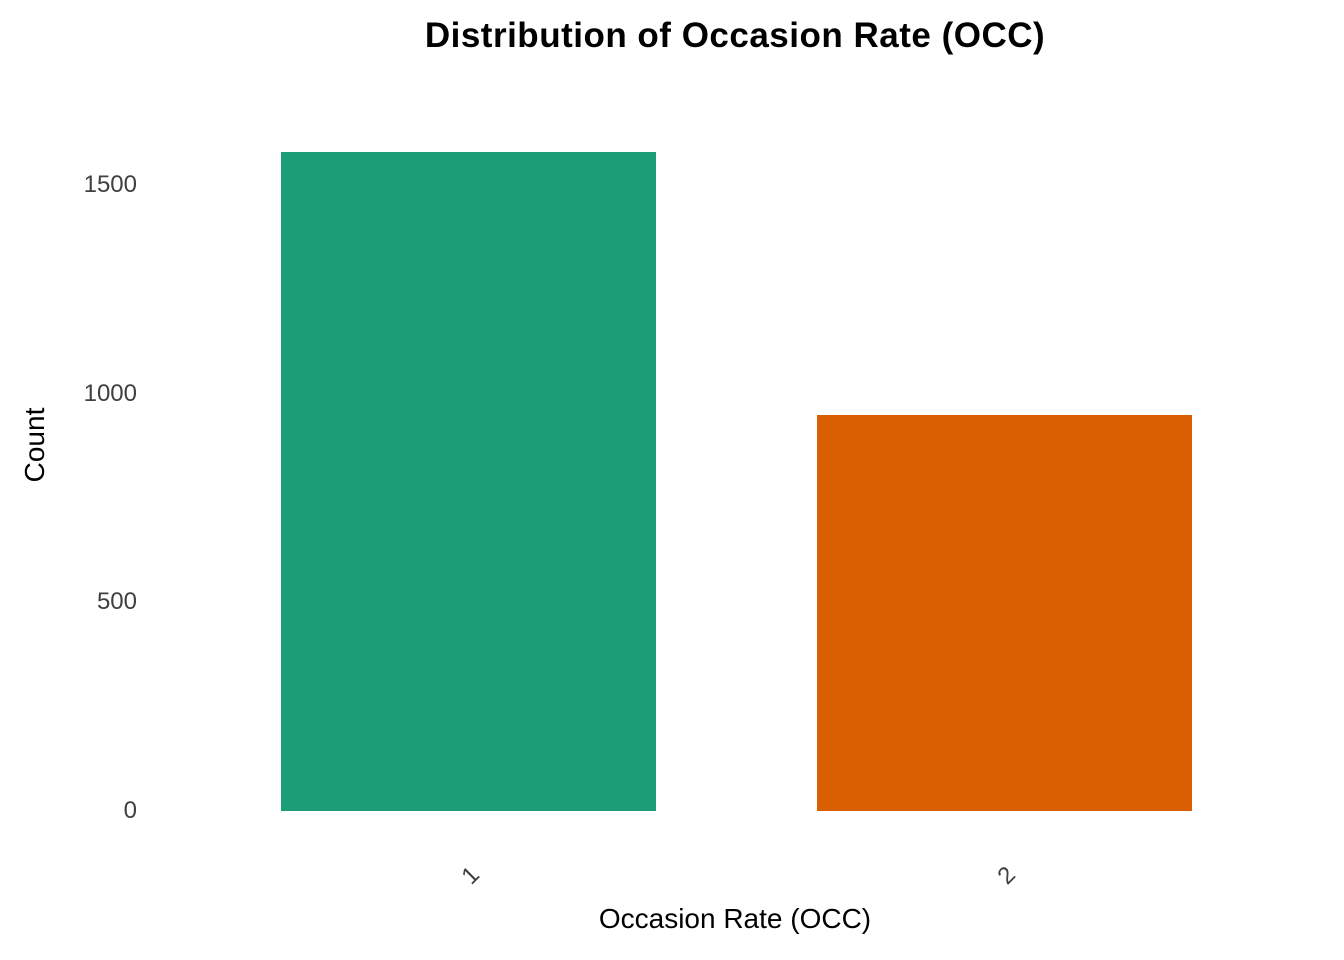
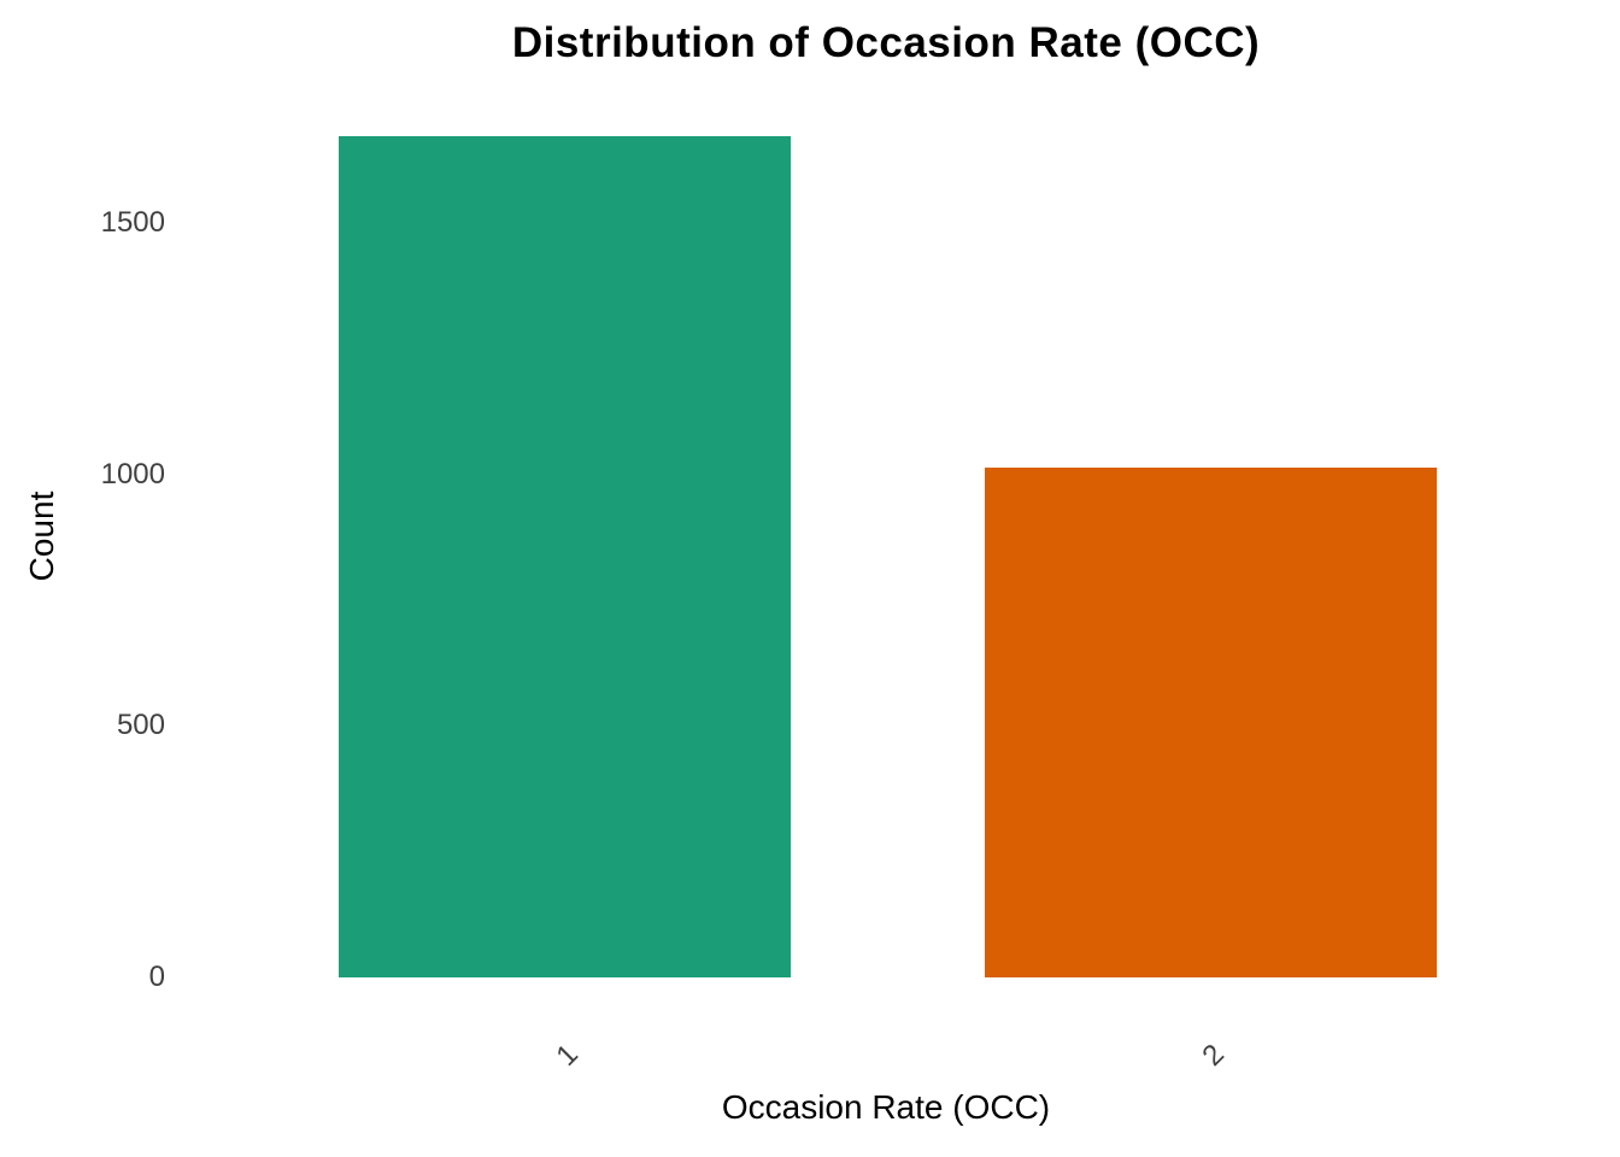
1: 1580 -> 1670
2: 950 -> 1010
